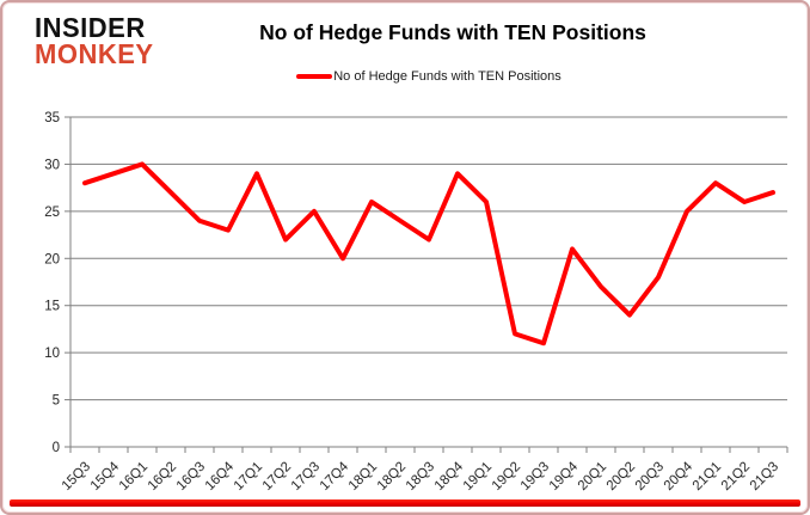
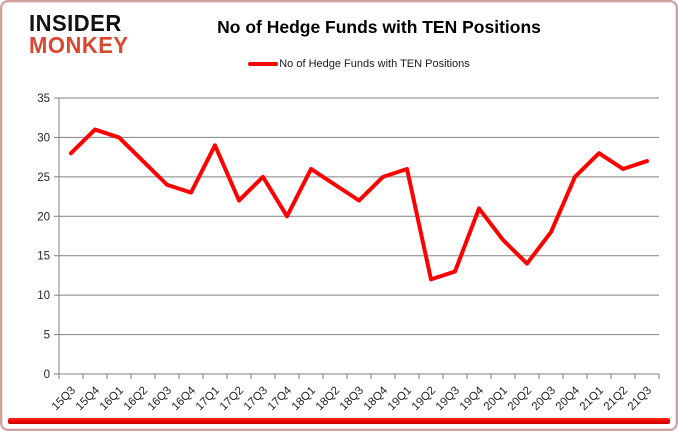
15Q4: 29 -> 31
18Q4: 29 -> 25
19Q3: 11 -> 13
